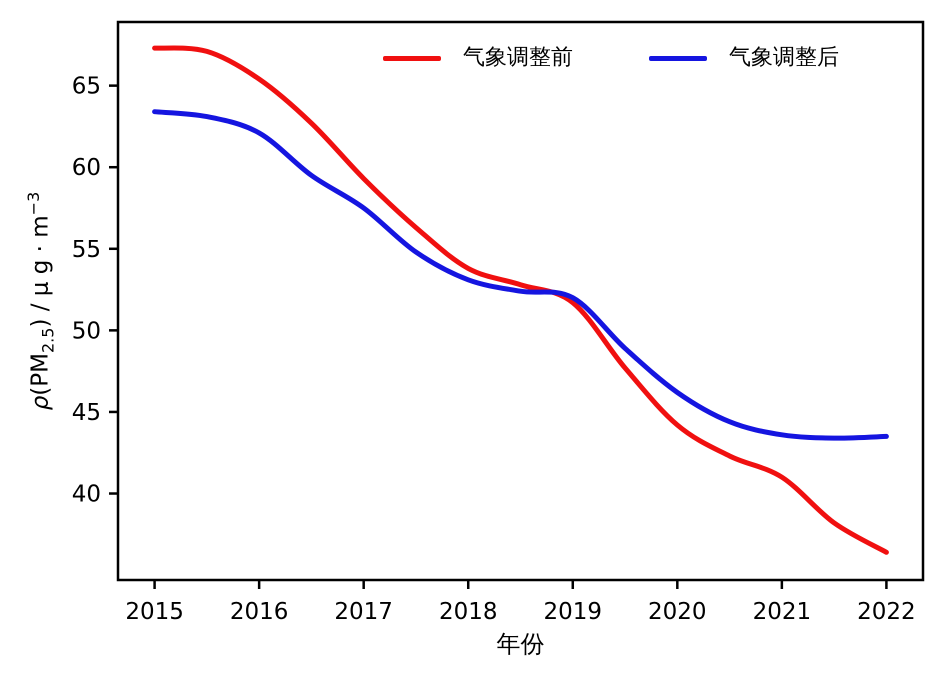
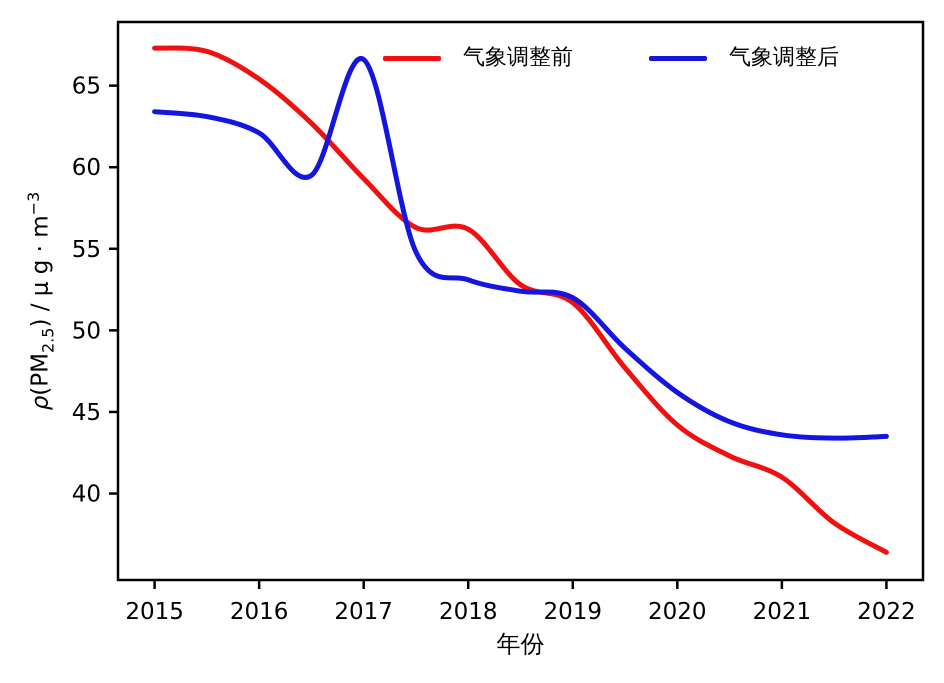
气象调整后/2017: 57.5 -> 66.6
气象调整前/2018: 53.8 -> 56.2
